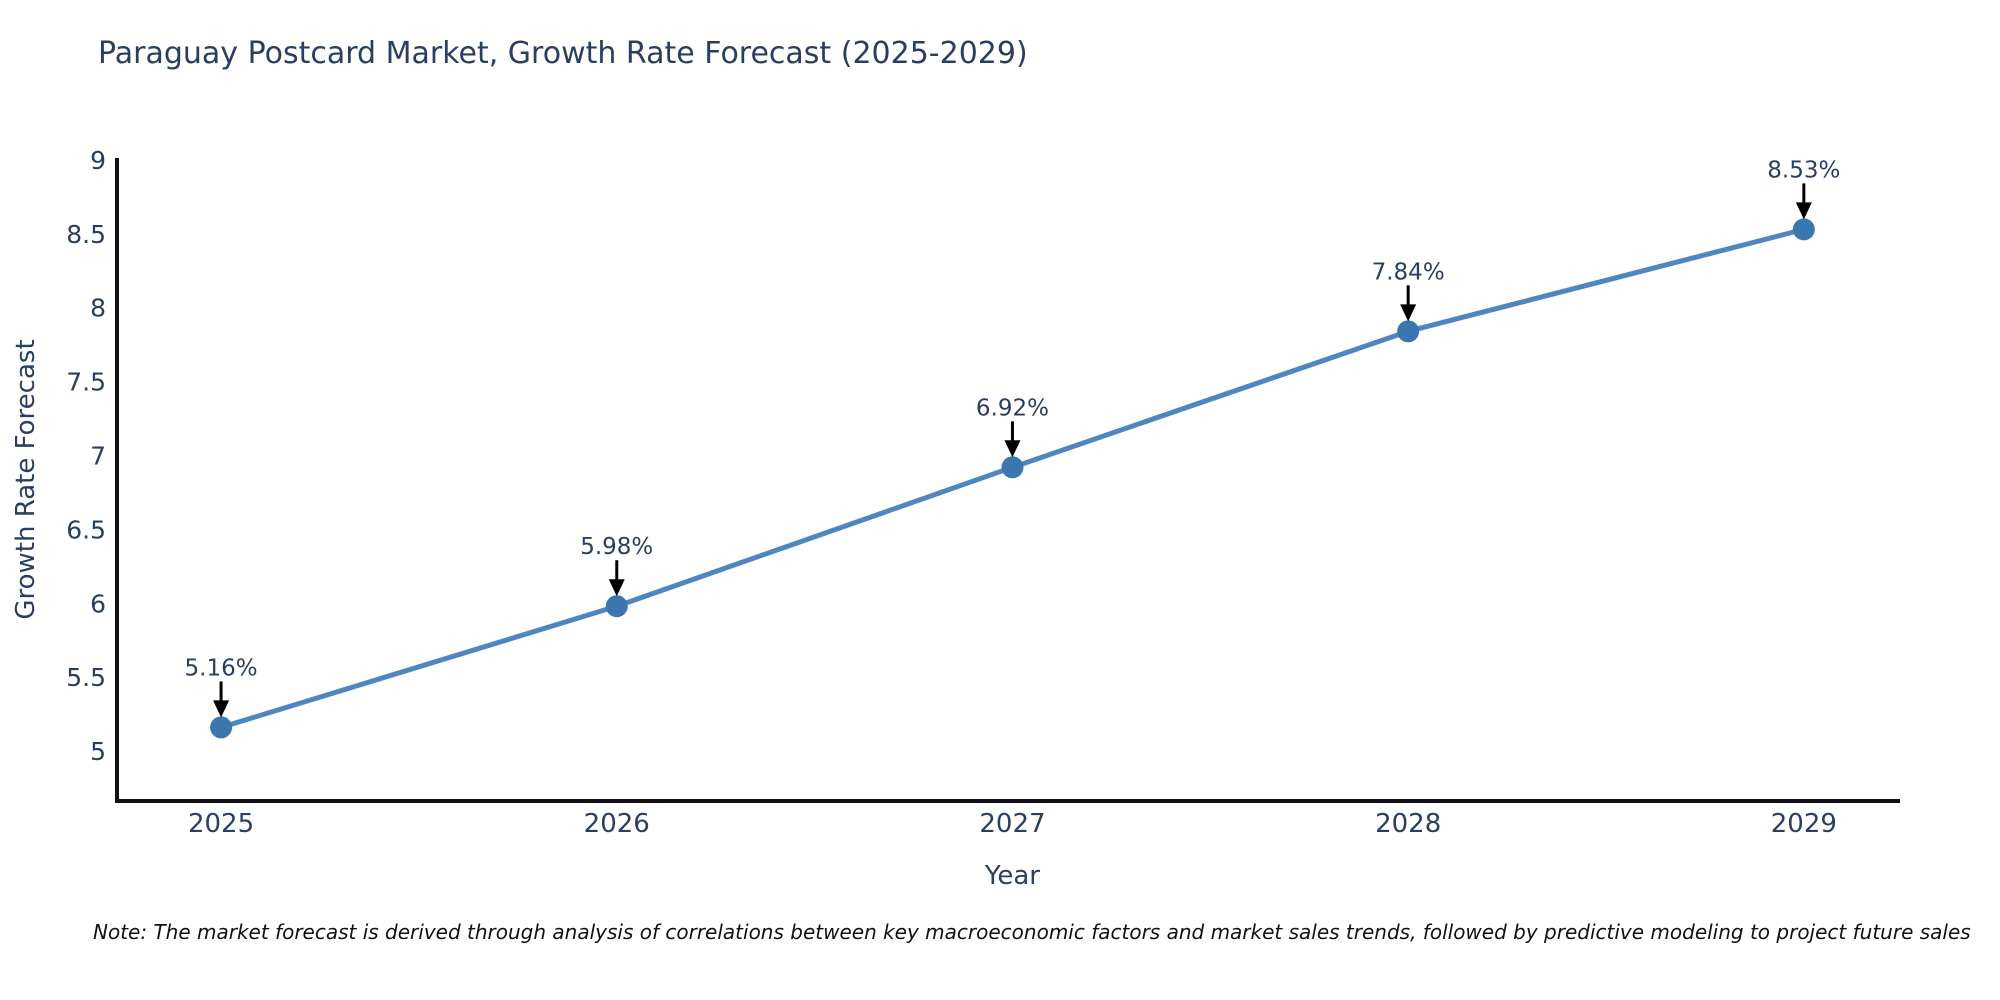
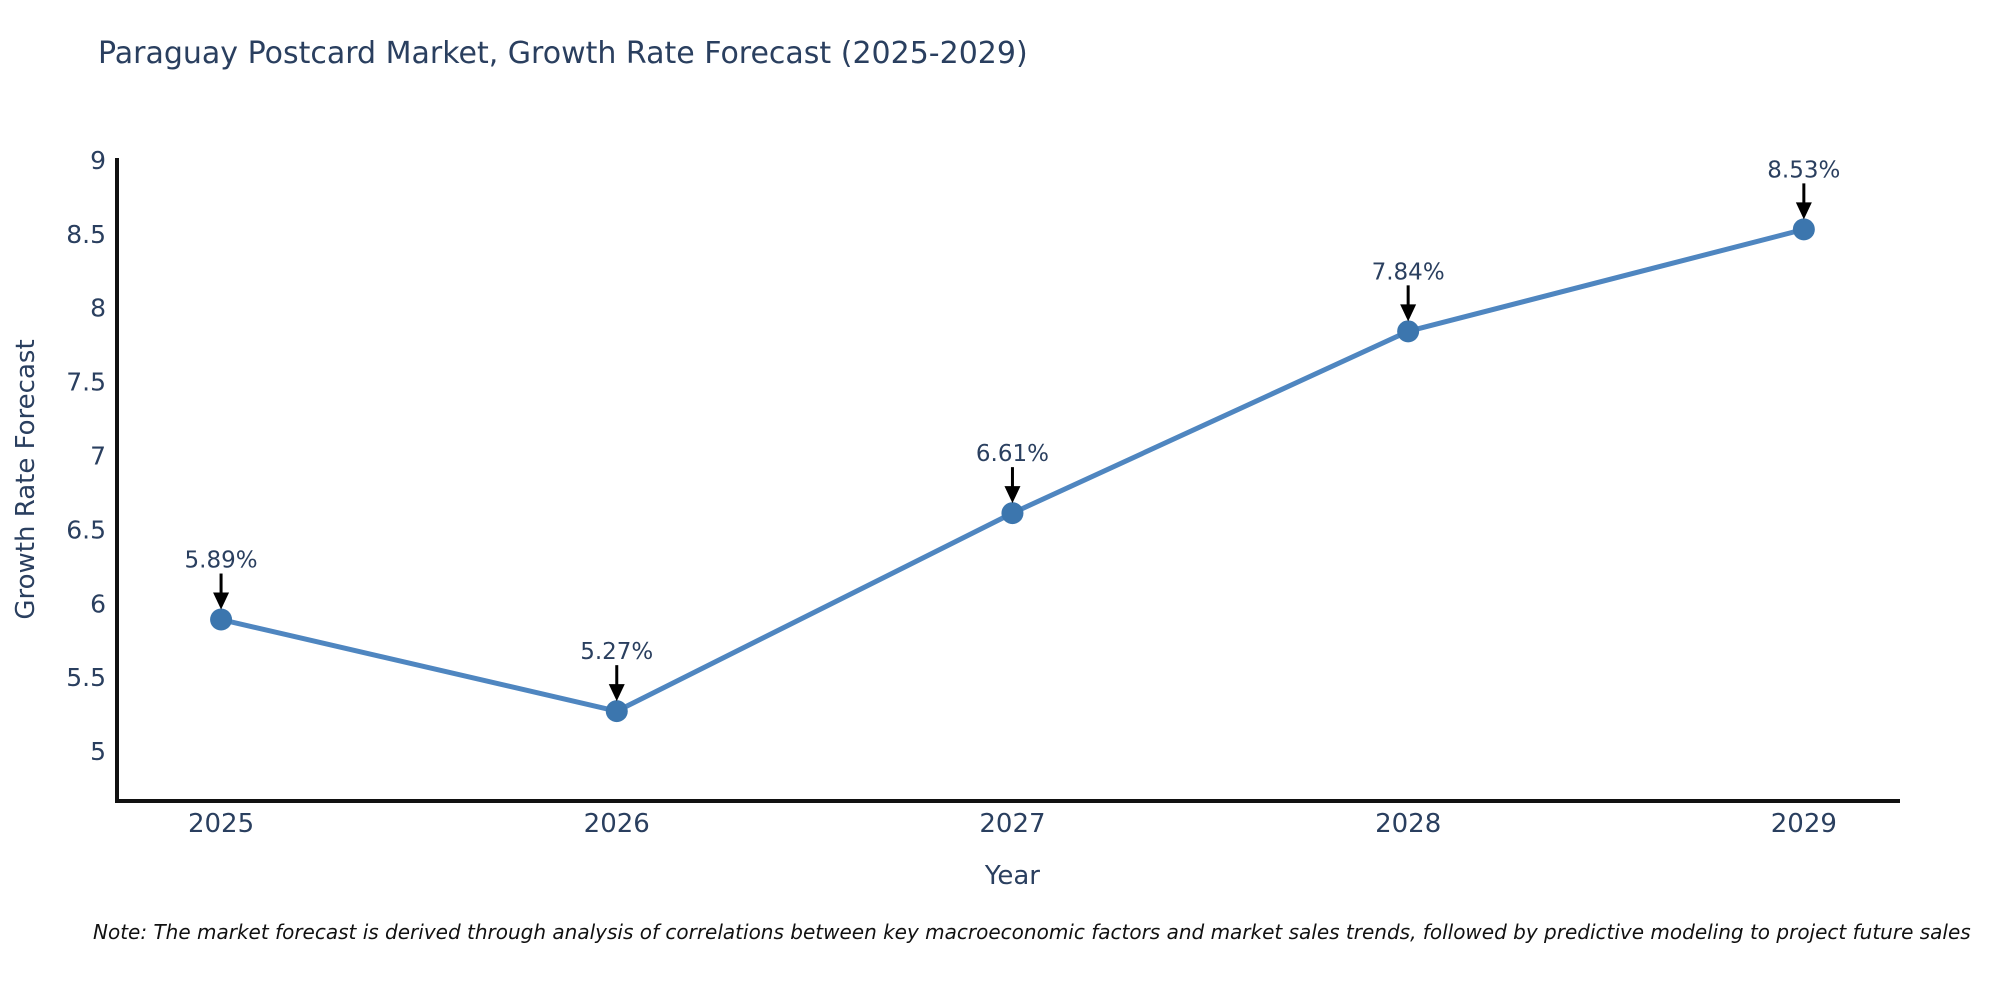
2025: 5.16% -> 5.89%
2026: 5.98% -> 5.27%
2027: 6.92% -> 6.61%
